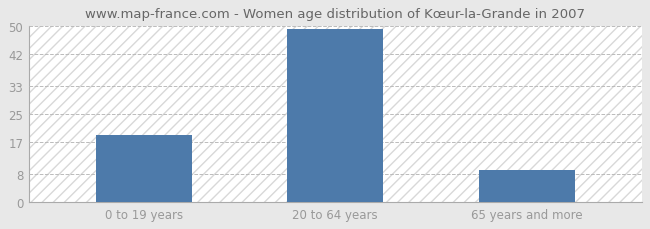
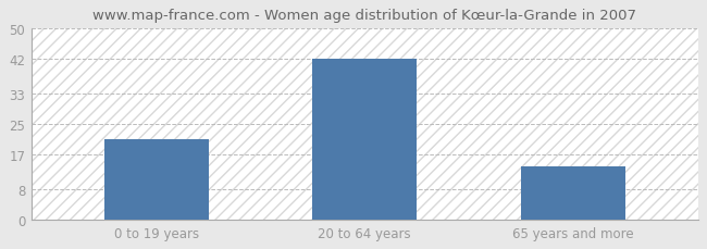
0 to 19 years: 19 -> 21
20 to 64 years: 49 -> 42
65 years and more: 9 -> 14
